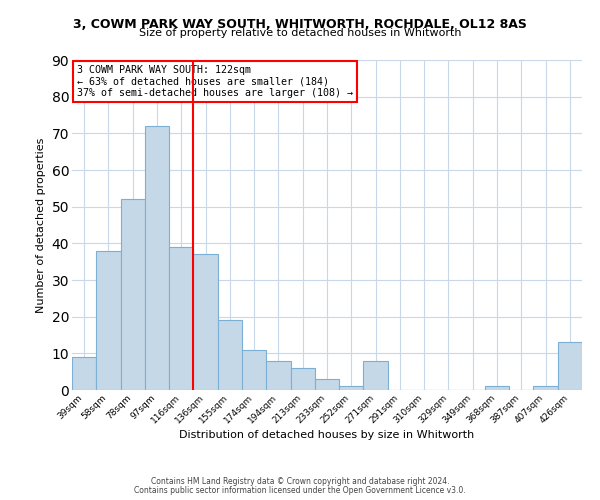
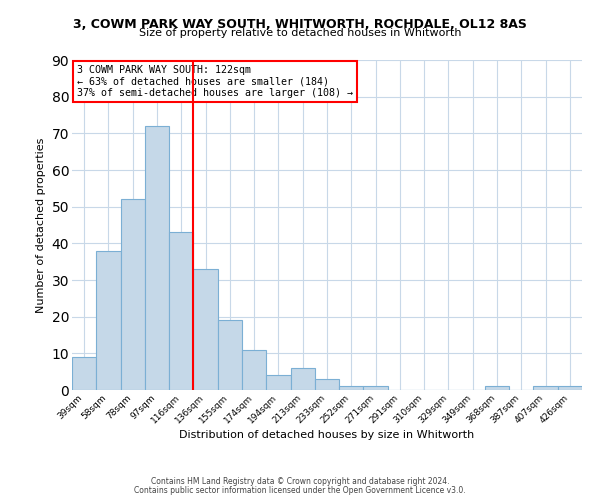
116sqm: 39 -> 43
136sqm: 37 -> 33
194sqm: 8 -> 4
271sqm: 8 -> 1
426sqm: 13 -> 1
